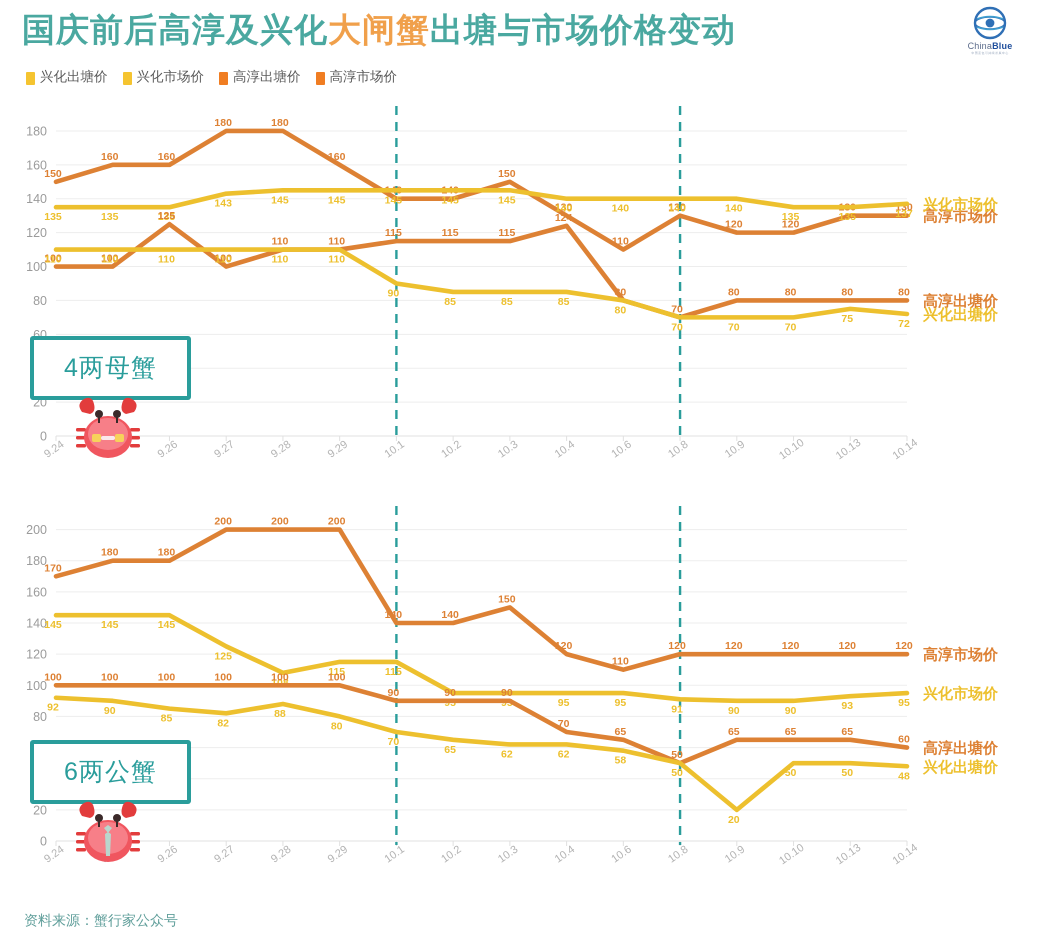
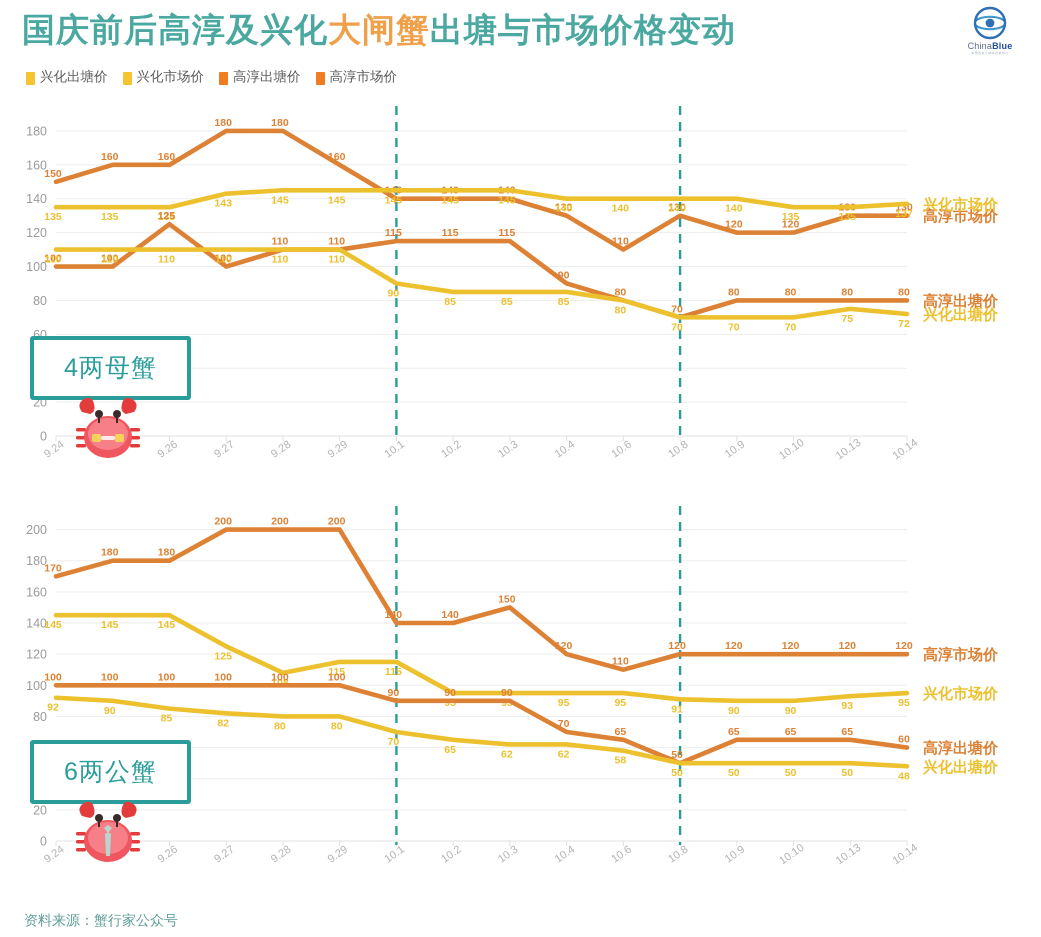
4两母蟹/高淳市场价/10.3: 150 -> 140
4两母蟹/高淳出塘价/10.4: 124 -> 90
6两公蟹/兴化出塘价/9.28: 88 -> 80
6两公蟹/兴化出塘价/10.9: 20 -> 50
